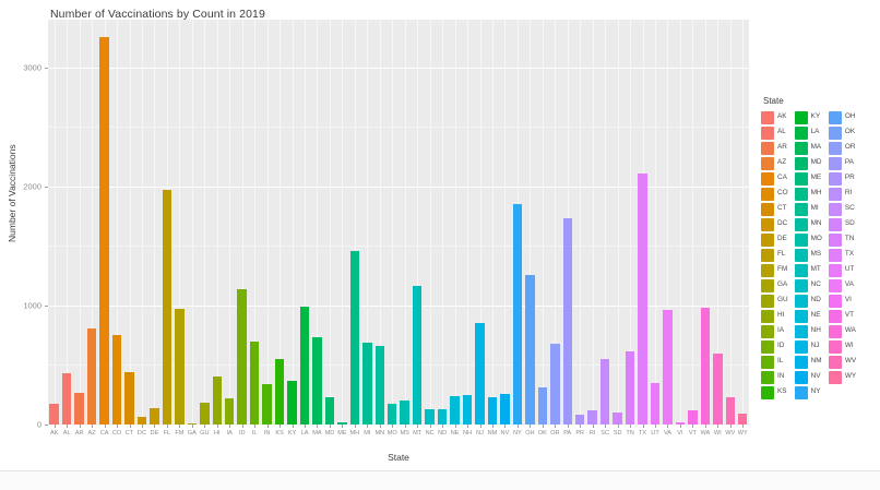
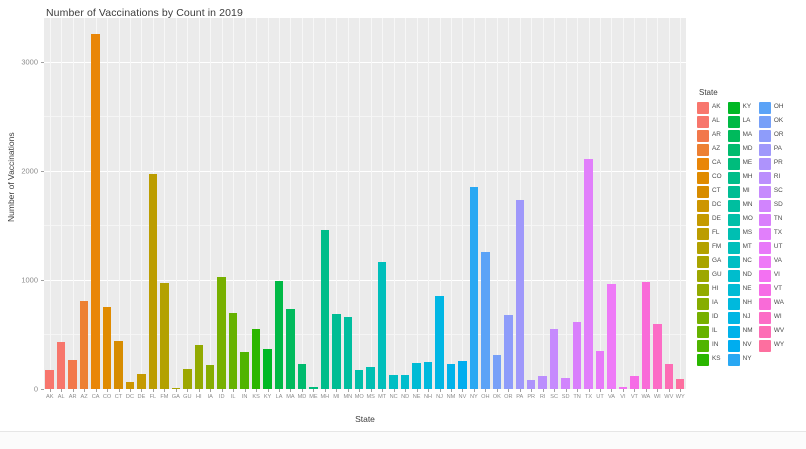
ID: 1140 -> 1030
